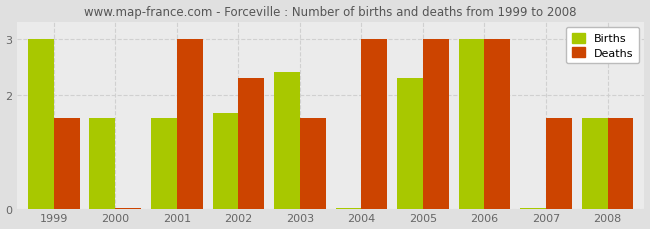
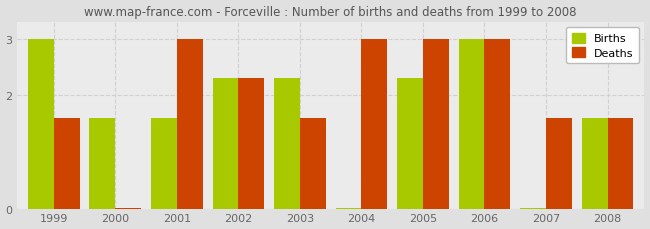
Births/2002: 1.70 -> 2.30
Births/2003: 2.42 -> 2.30
